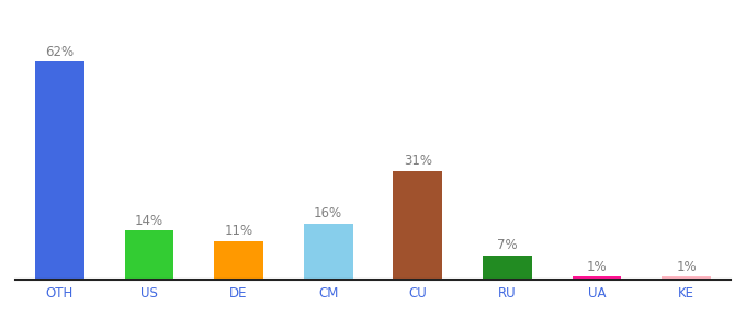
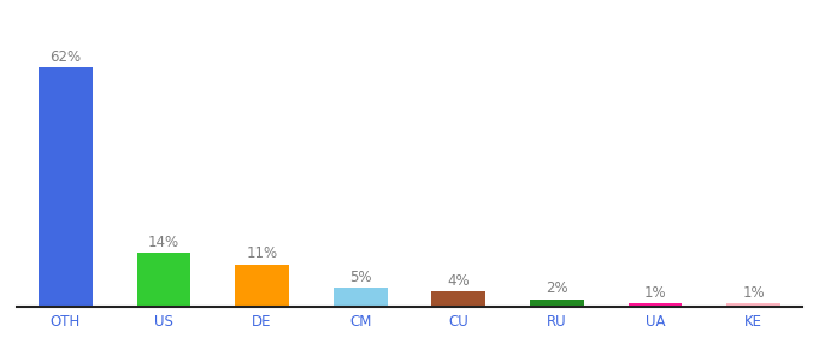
CM: 16% -> 5%
CU: 31% -> 4%
RU: 7% -> 2%
